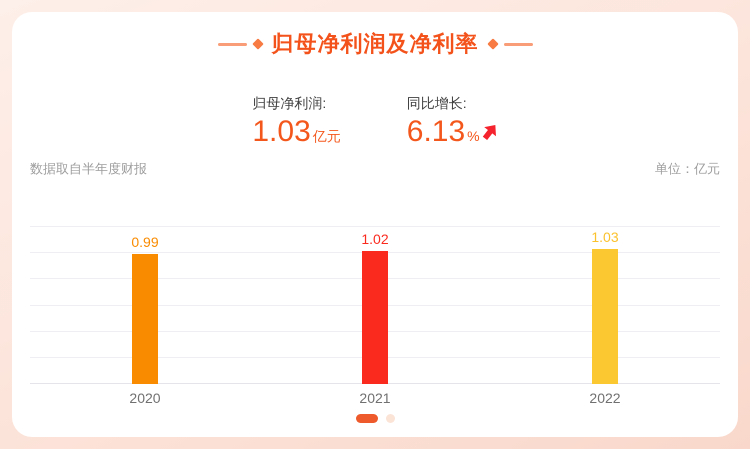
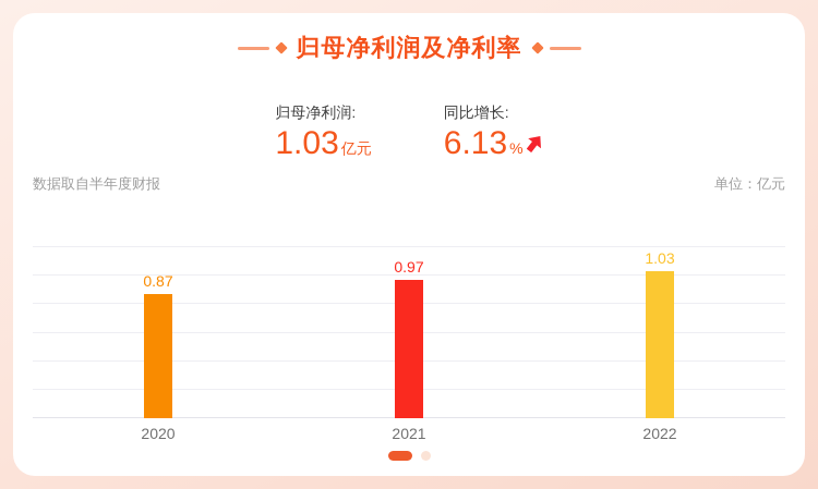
2020: 0.99 -> 0.87
2021: 1.02 -> 0.97
